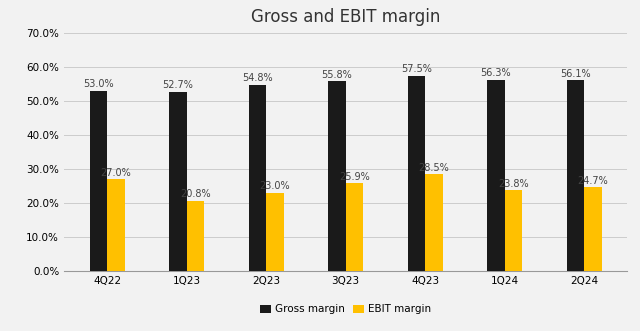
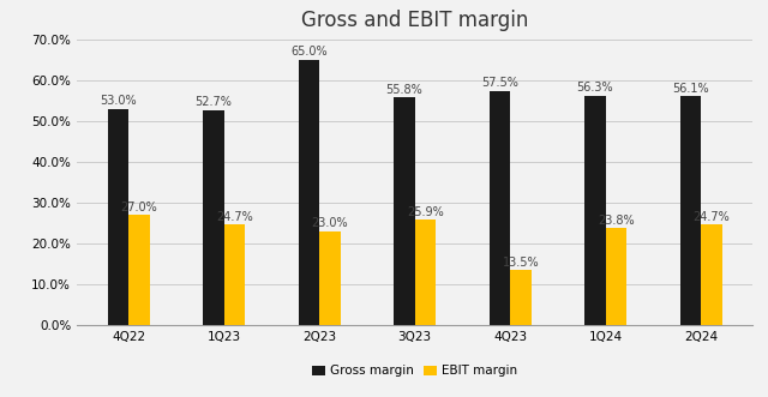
EBIT margin/1Q23: 20.8% -> 24.7%
Gross margin/2Q23: 54.8% -> 65.0%
EBIT margin/4Q23: 28.5% -> 13.5%
